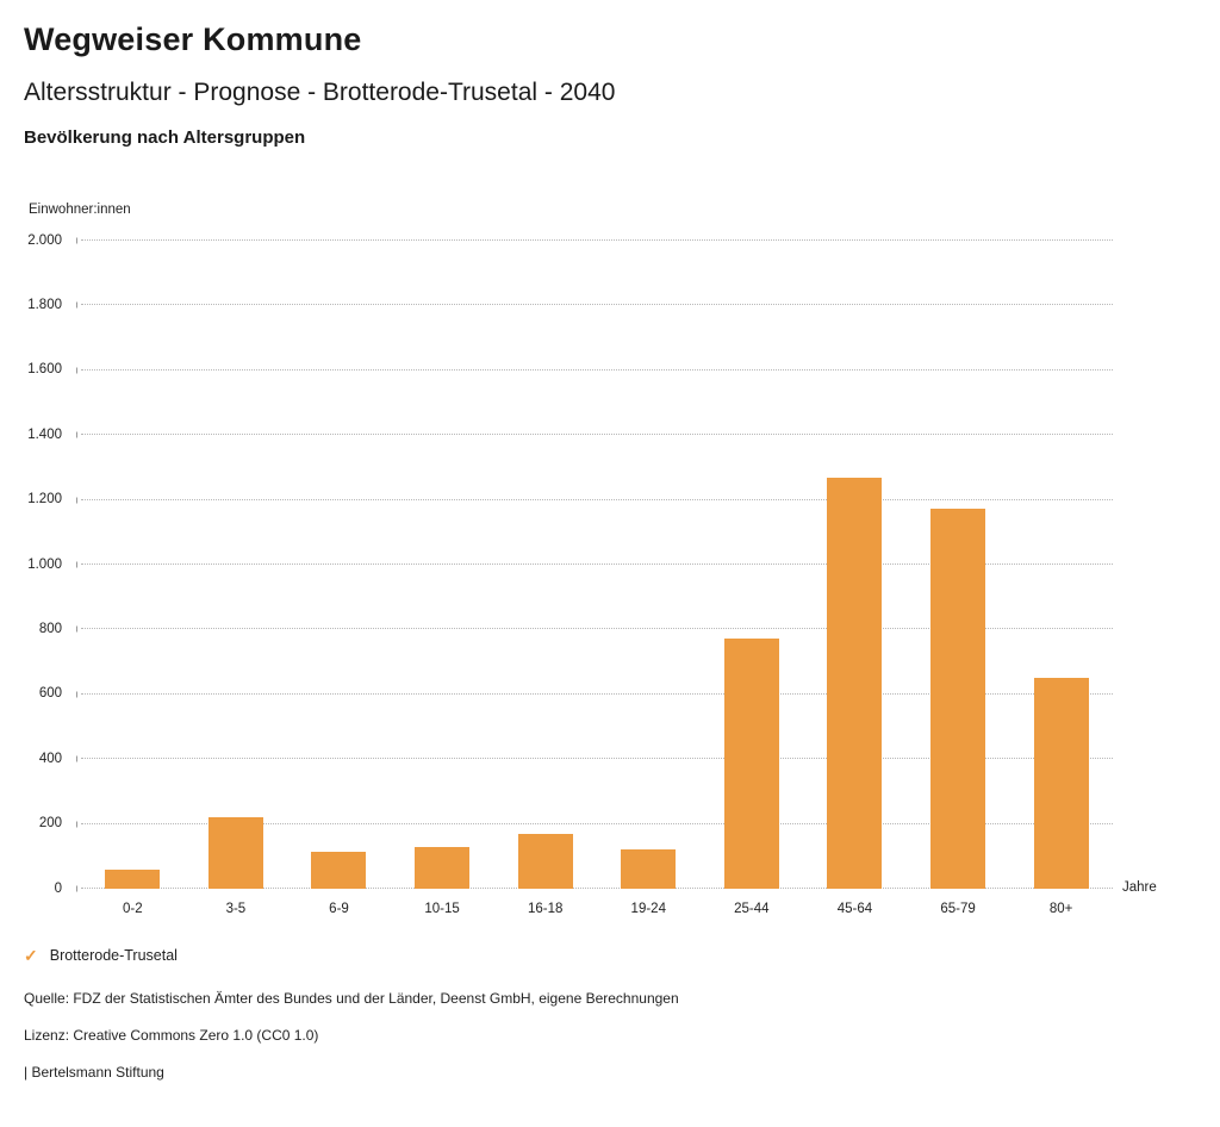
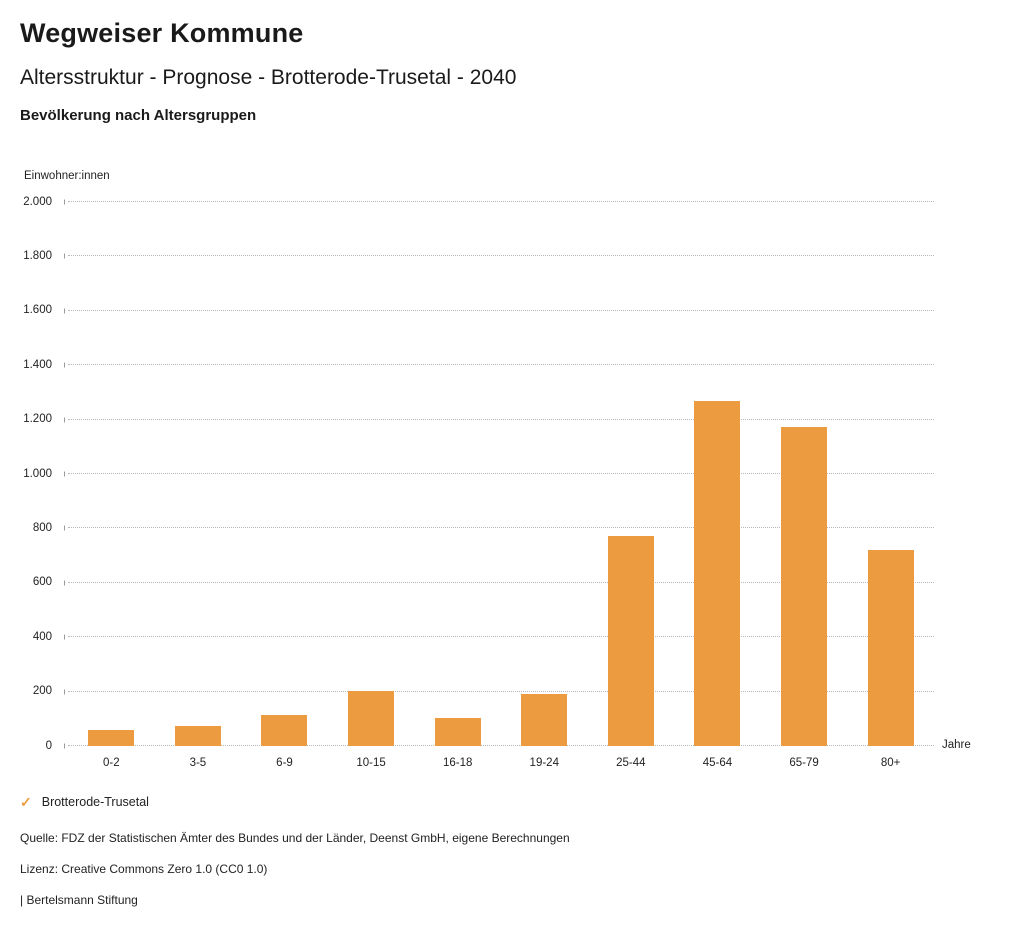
3-5: 220 -> 70
10-15: 130 -> 200
16-18: 170 -> 100
19-24: 120 -> 190
80+: 650 -> 720
